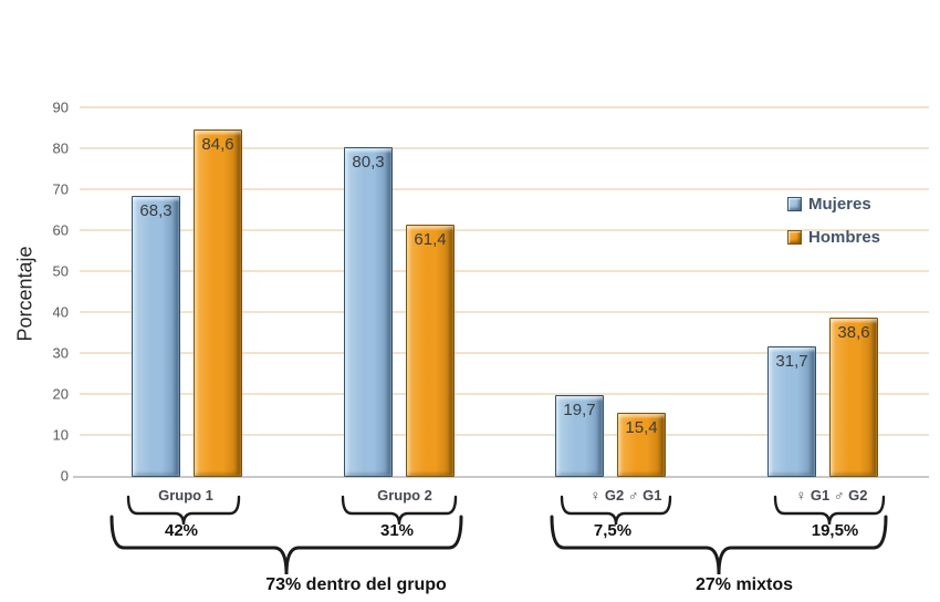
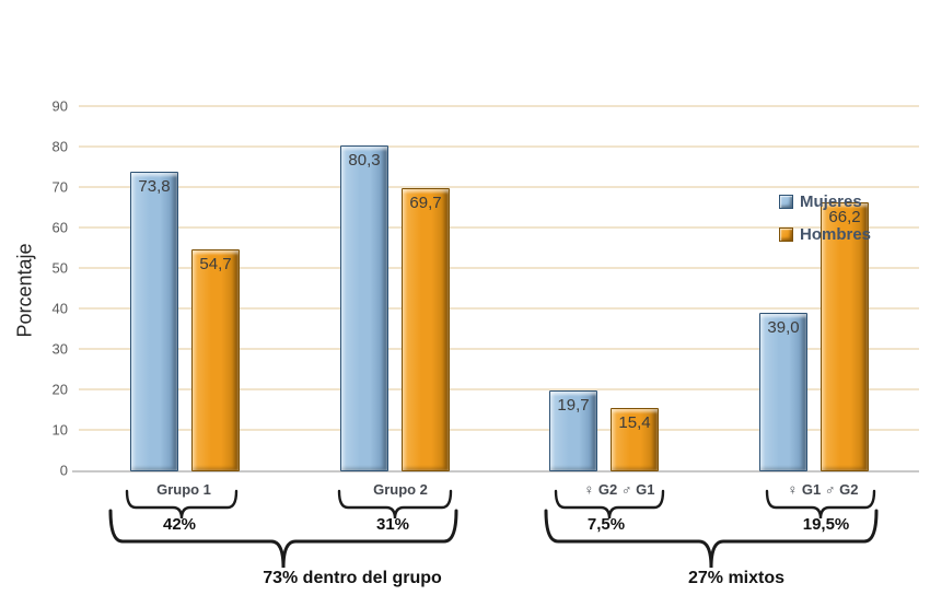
Mujeres/Grupo 1: 68,3 -> 73,8
Hombres/Grupo 1: 84,6 -> 54,7
Hombres/Grupo 2: 61,4 -> 69,7
Mujeres/♀ G1 ♂ G2: 31,7 -> 39,0
Hombres/♀ G1 ♂ G2: 38,6 -> 66,2
